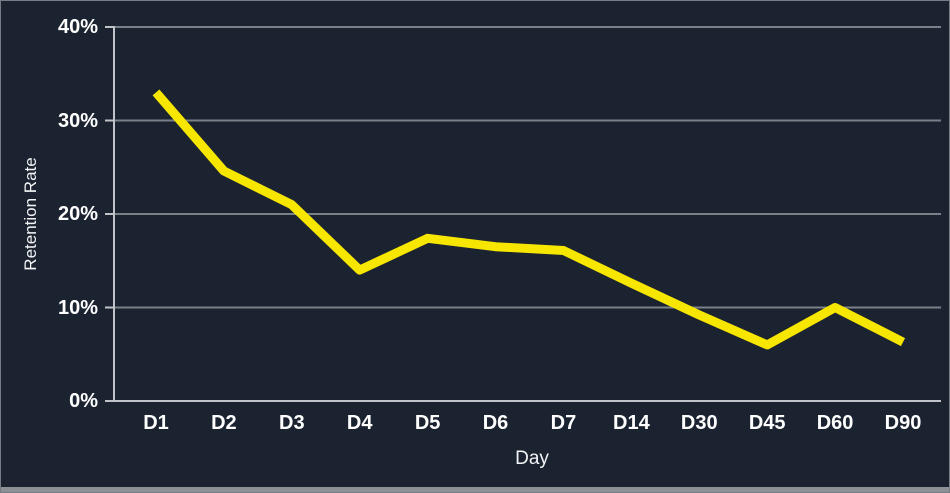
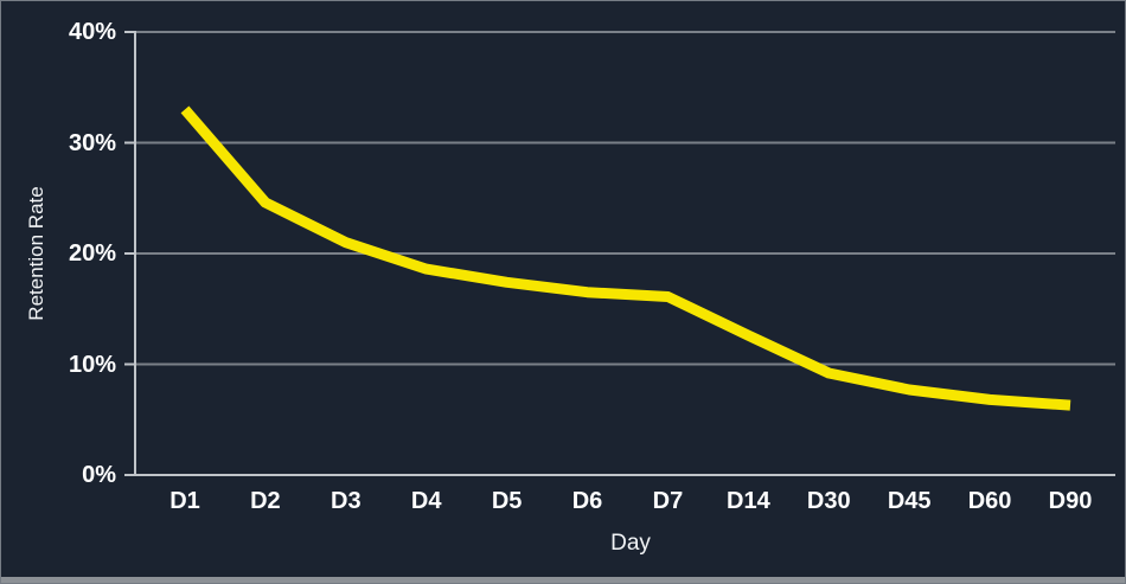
D4: 14% -> 19%
D45: 6% -> 8%
D60: 10% -> 7%
